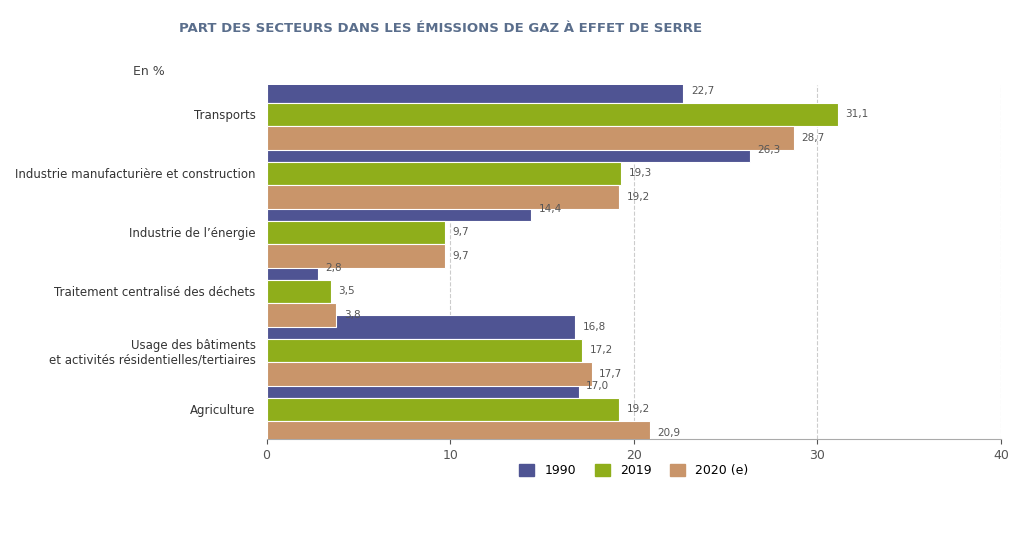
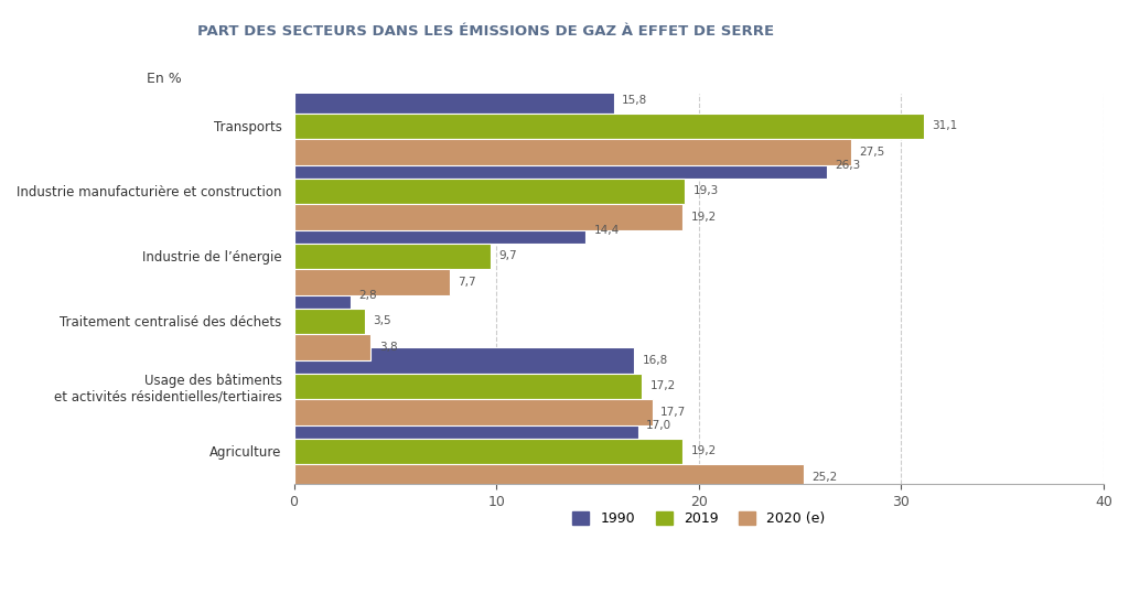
1990/Transports: 22,7 -> 15,8
2020 (e)/Transports: 28,7 -> 27,5
2020 (e)/Industrie de l’énergie: 9,7 -> 7,7
2020 (e)/Agriculture: 20,9 -> 25,2
